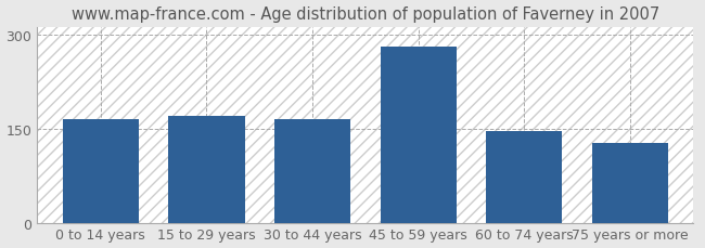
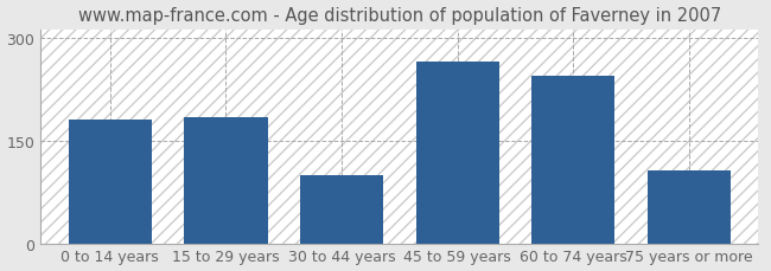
0 to 14 years: 165 -> 180
15 to 29 years: 171 -> 184
30 to 44 years: 165 -> 100
45 to 59 years: 280 -> 266
60 to 74 years: 146 -> 244
75 years or more: 127 -> 106
